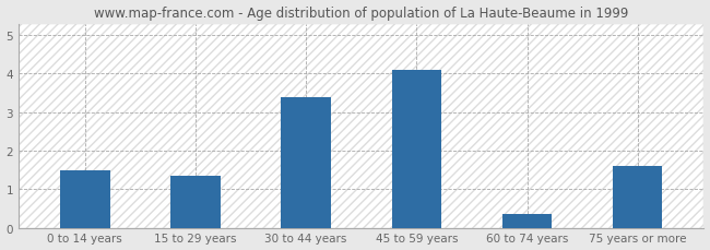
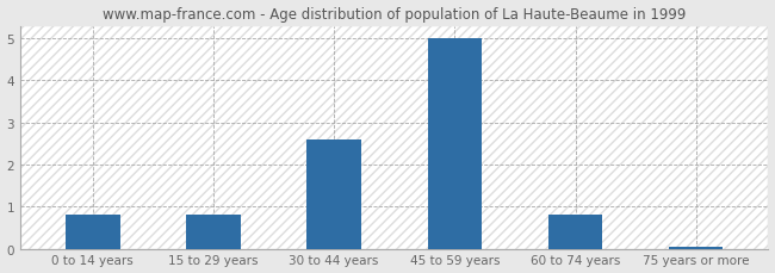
0 to 14 years: 1.50 -> 0.80
15 to 29 years: 1.35 -> 0.80
30 to 44 years: 3.40 -> 2.60
45 to 59 years: 4.10 -> 5.00
60 to 74 years: 0.35 -> 0.80
75 years or more: 1.60 -> 0.05
